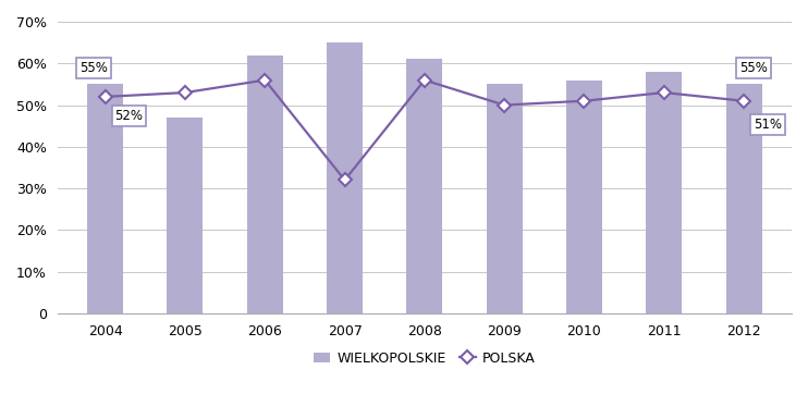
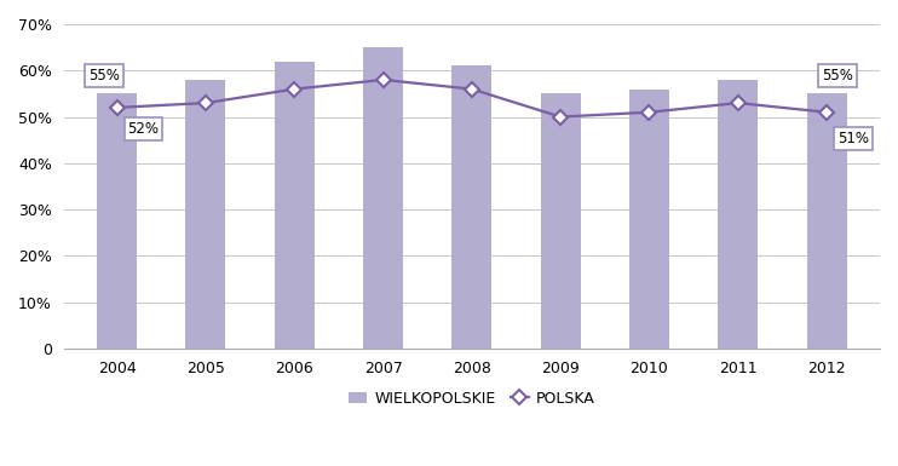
WIELKOPOLSKIE/2005: 47% -> 58%
POLSKA/2007: 32% -> 58%
